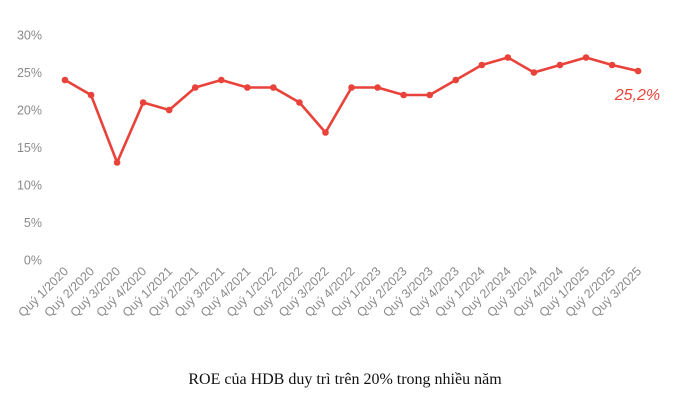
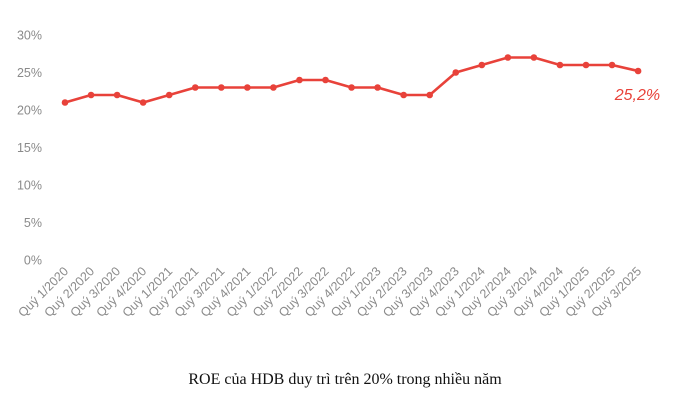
Quý 1/2020: 24% -> 21%
Quý 3/2020: 13% -> 22%
Quý 1/2021: 20% -> 22%
Quý 3/2021: 24% -> 23%
Quý 2/2022: 21% -> 24%
Quý 3/2022: 17% -> 24%
Quý 4/2023: 24% -> 25%
Quý 3/2024: 25% -> 27%
Quý 1/2025: 27% -> 26%
